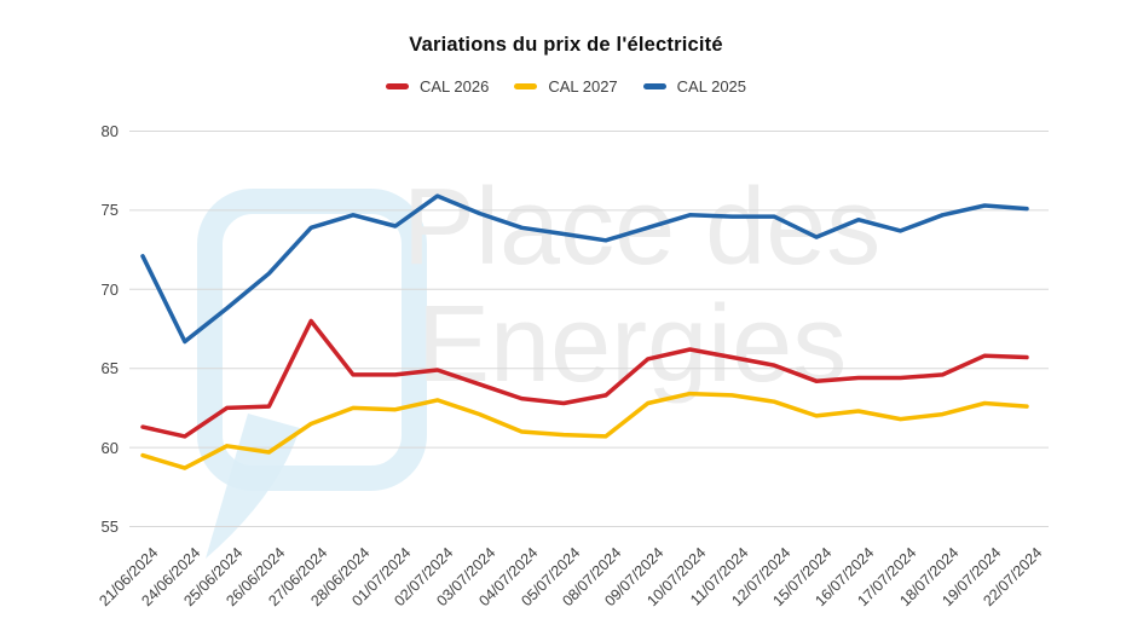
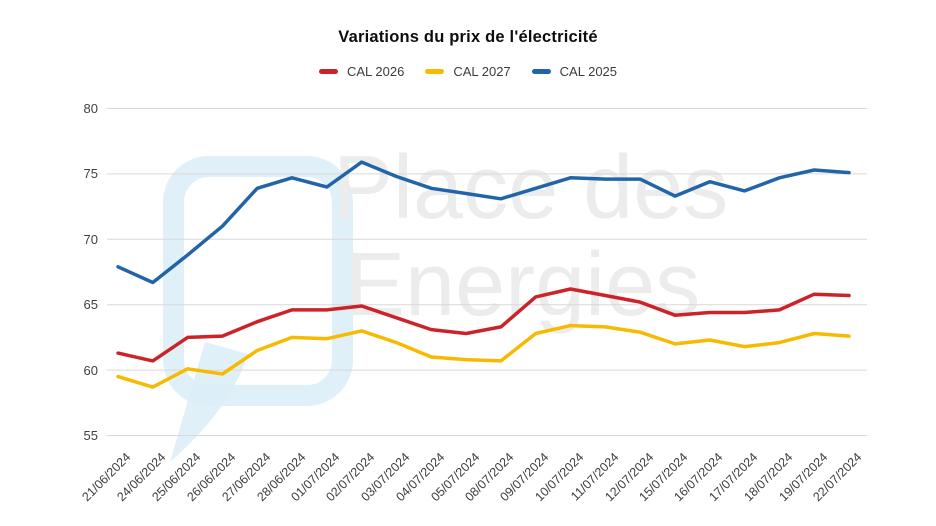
CAL 2025/21/06/2024: 72.1 -> 67.9
CAL 2026/27/06/2024: 68.0 -> 63.7
